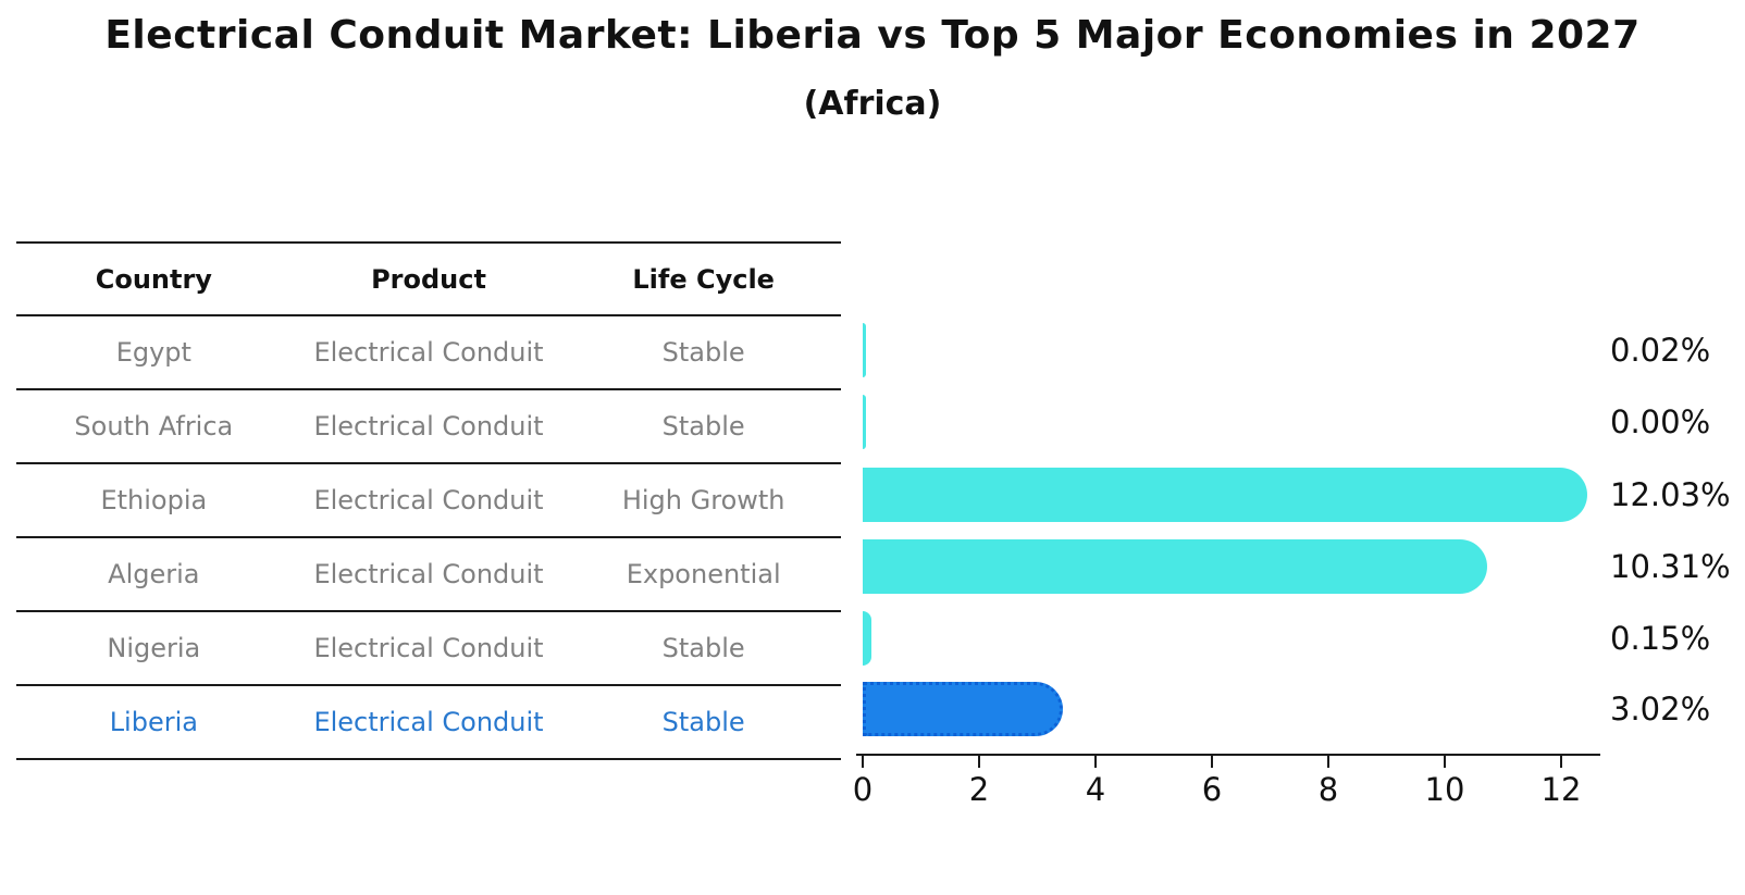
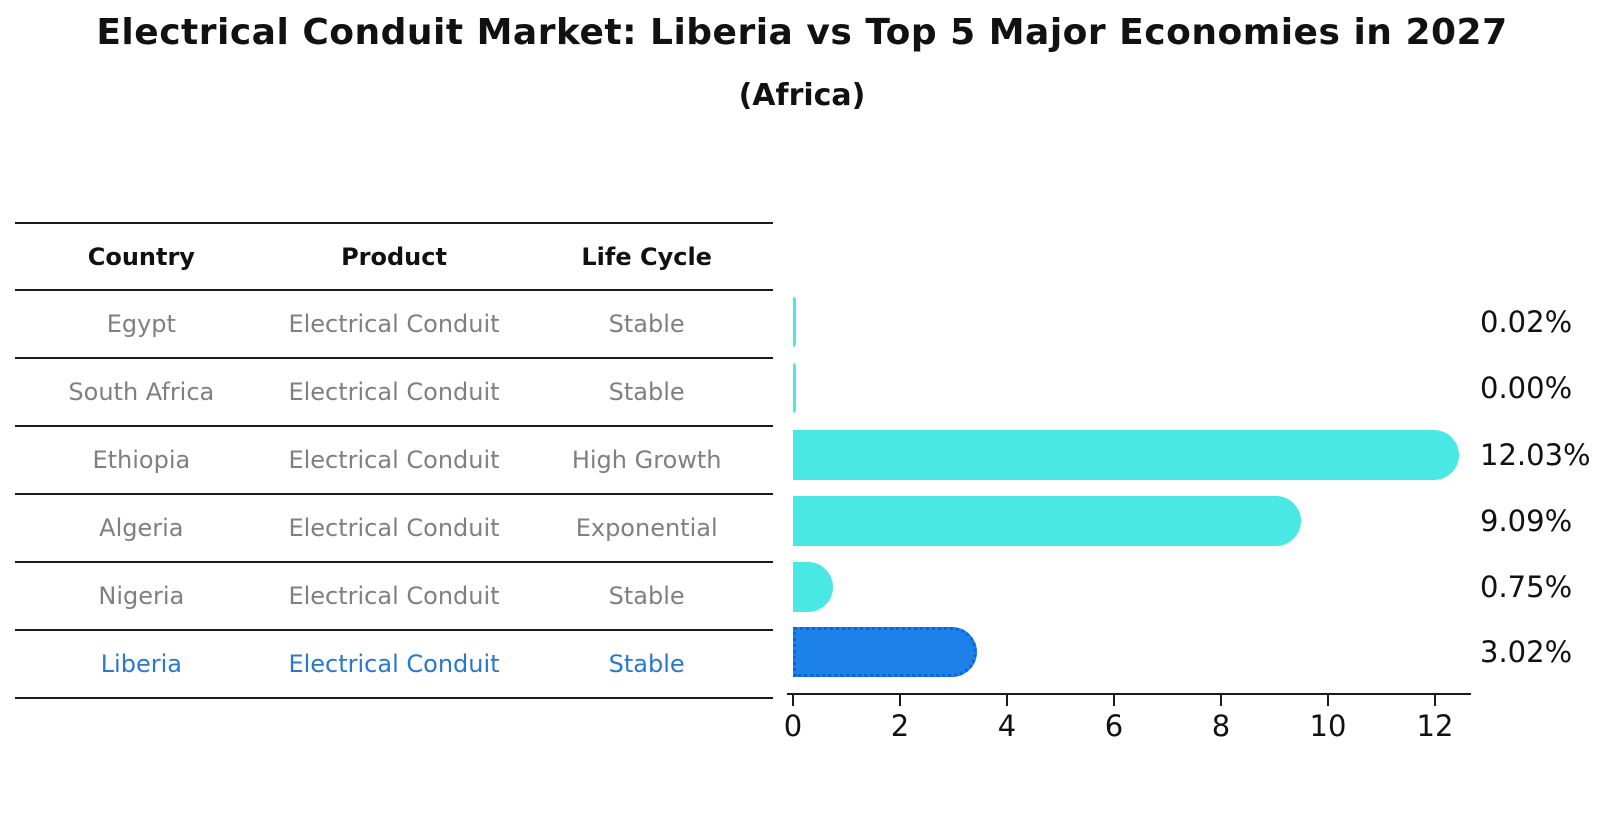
Algeria: 10.31% -> 9.09%
Nigeria: 0.15% -> 0.75%
